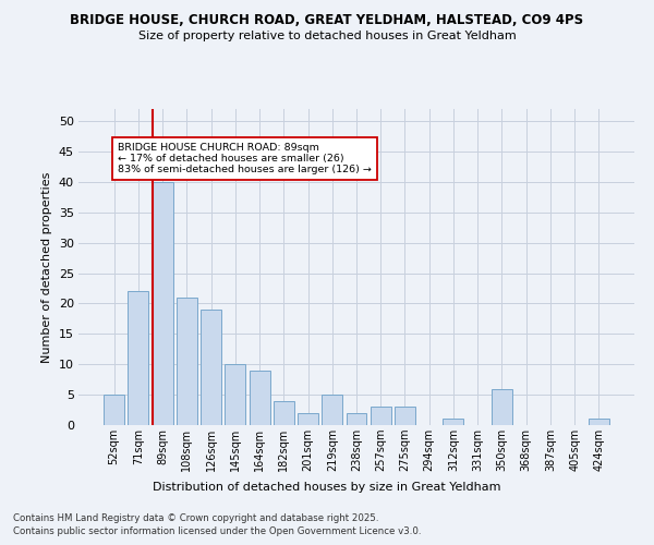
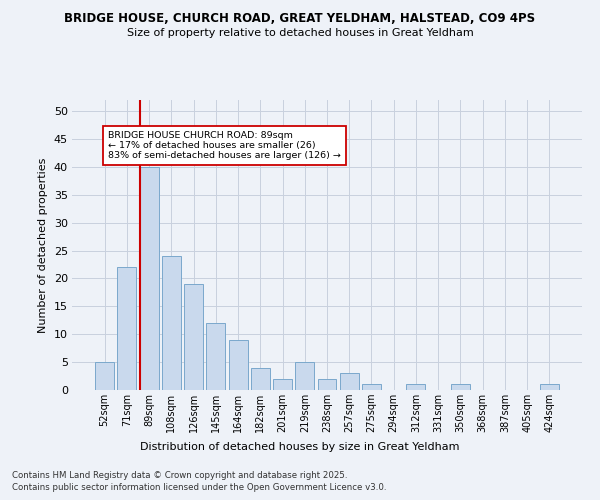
108sqm: 21 -> 24
145sqm: 10 -> 12
275sqm: 3 -> 1
350sqm: 6 -> 1
